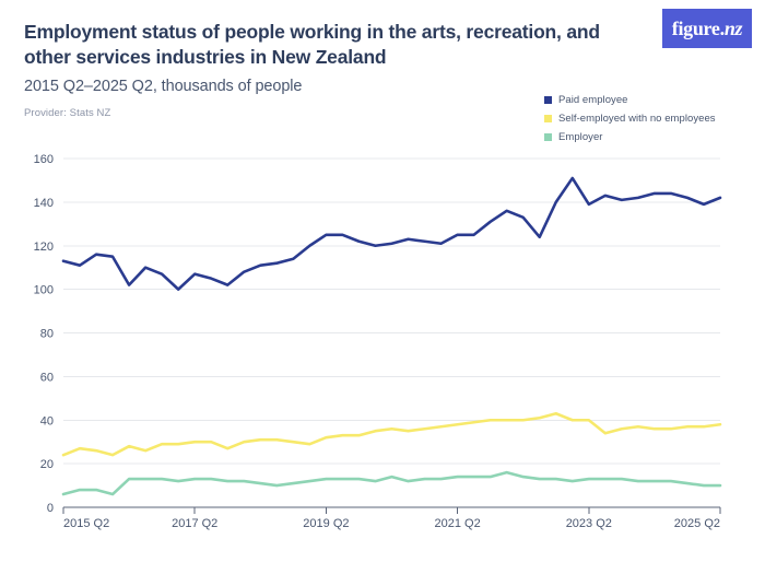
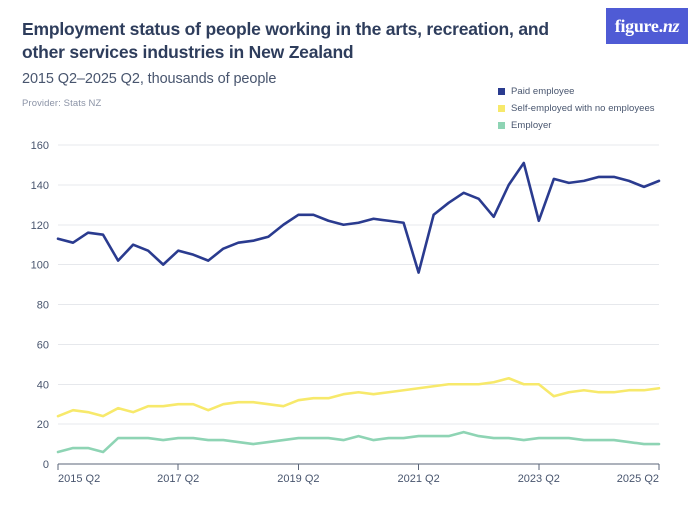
Paid employee/2021 Q2: 125 -> 96
Paid employee/2023 Q2: 139 -> 122
